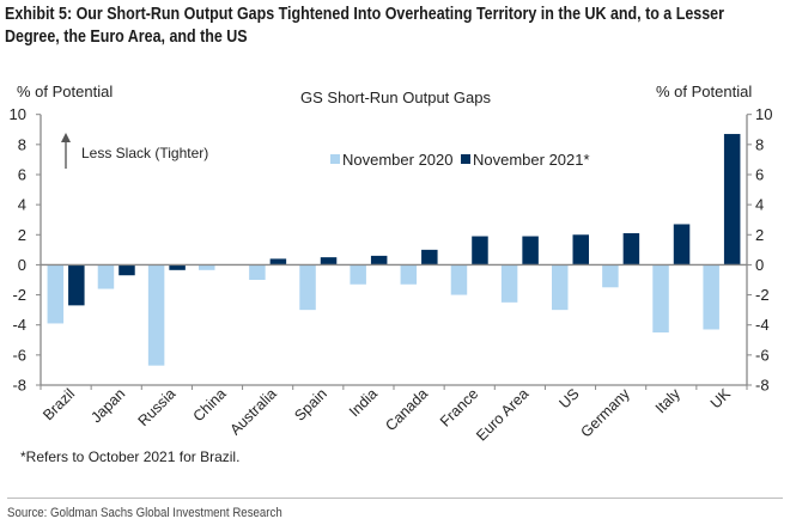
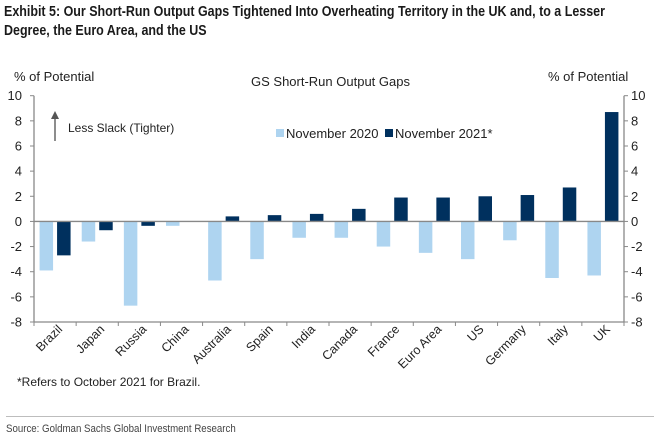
November 2020/Australia: -1.0 -> -4.7
